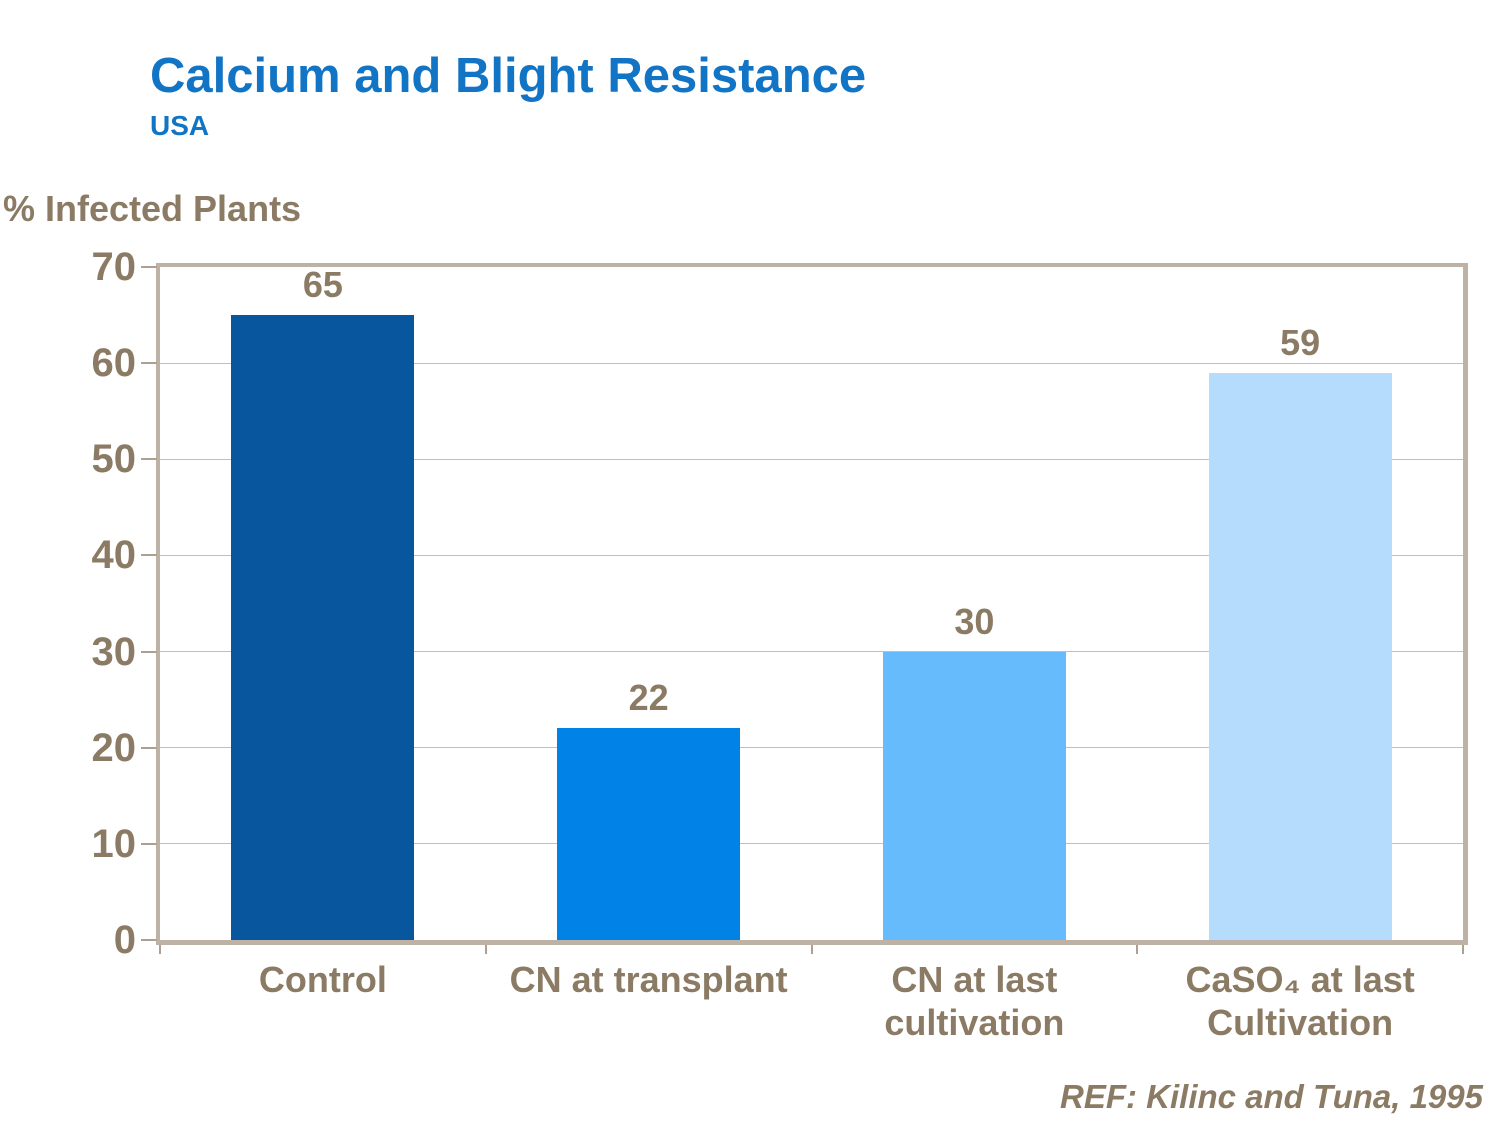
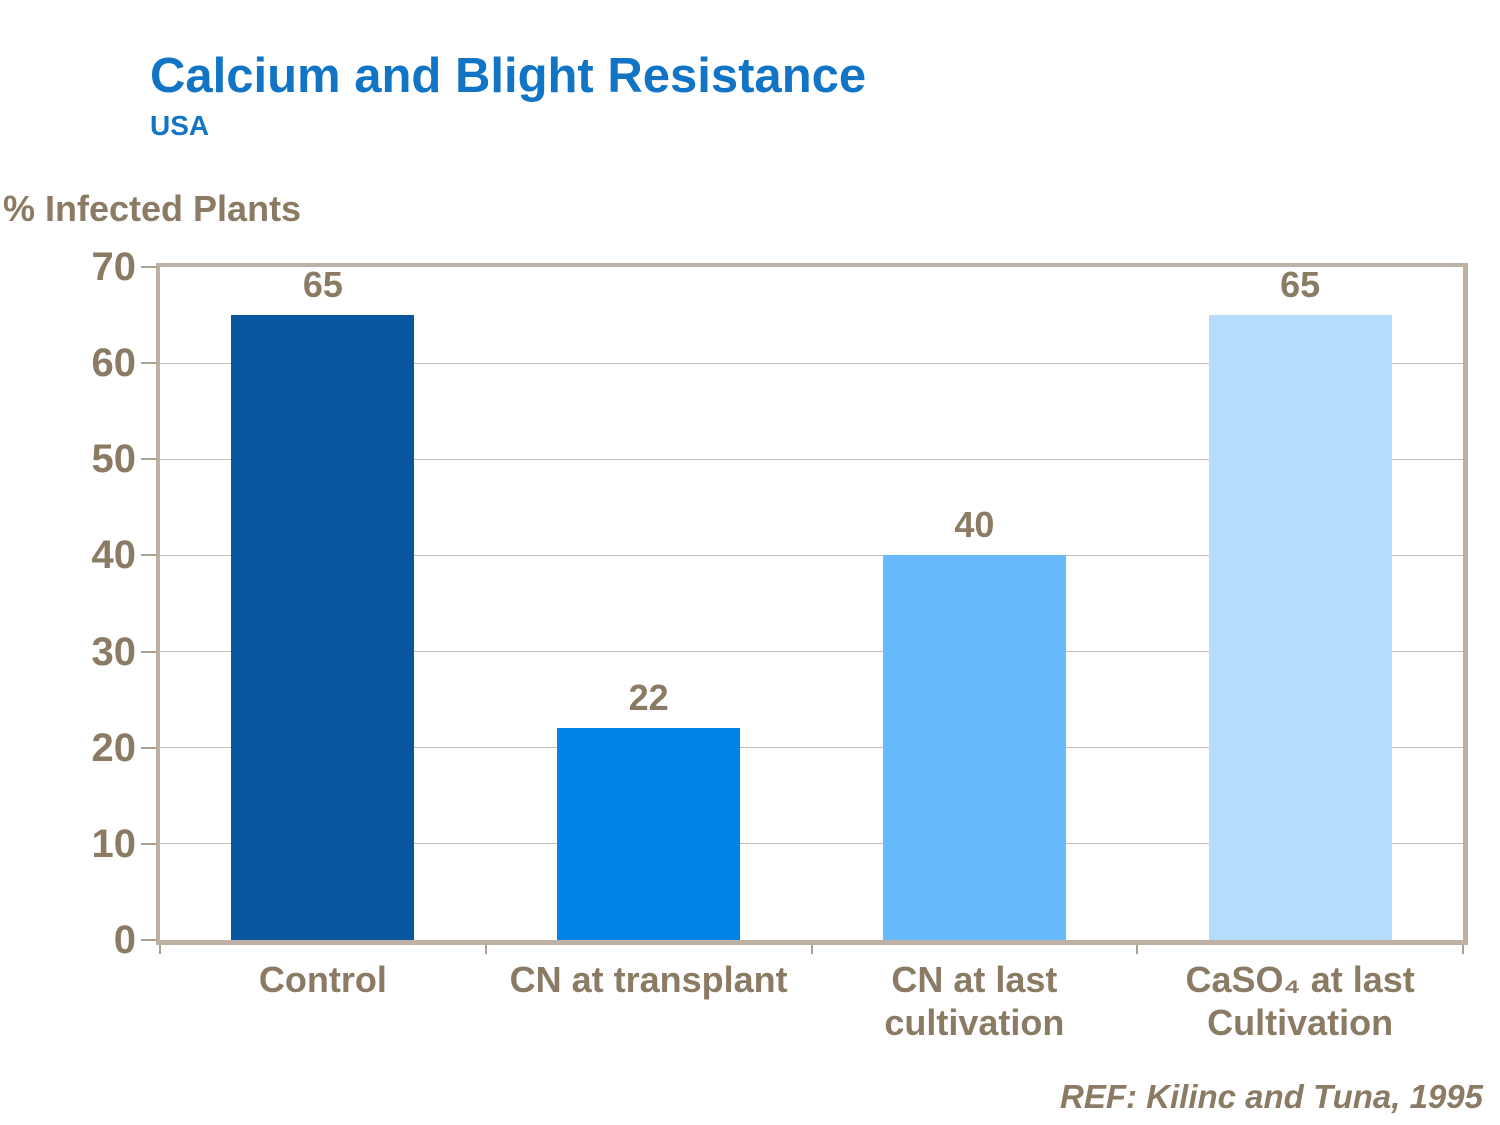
CN at last cultivation: 30 -> 40
CaSO₄ at last Cultivation: 59 -> 65
